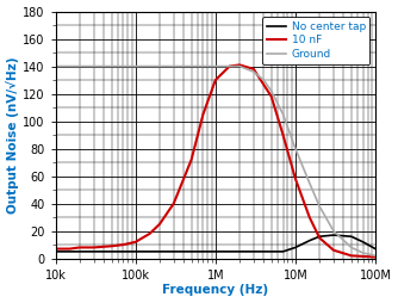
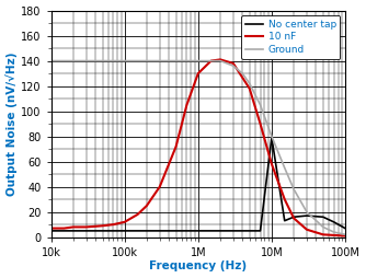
No center tap/10M: 8 -> 79
